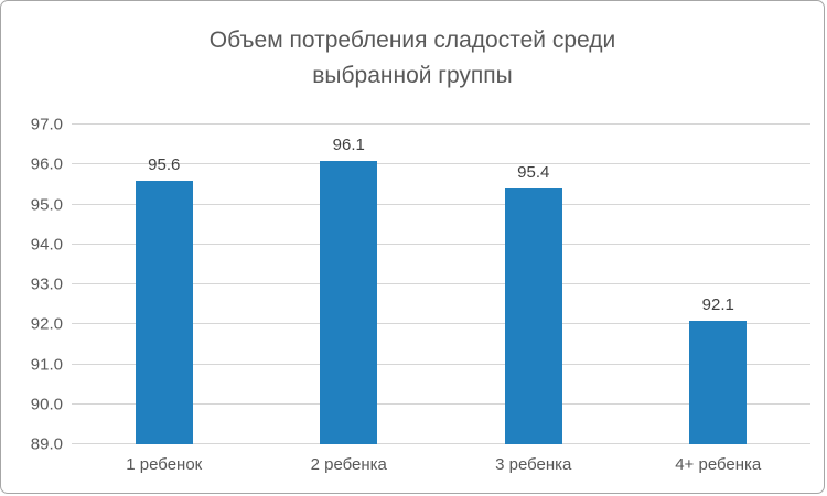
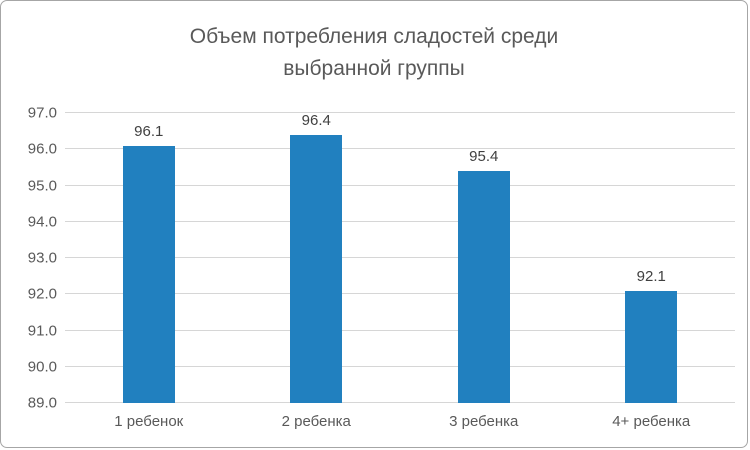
1 ребенок: 95.6 -> 96.1
2 ребенка: 96.1 -> 96.4
